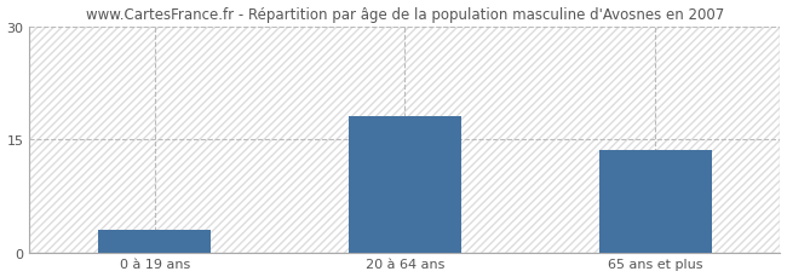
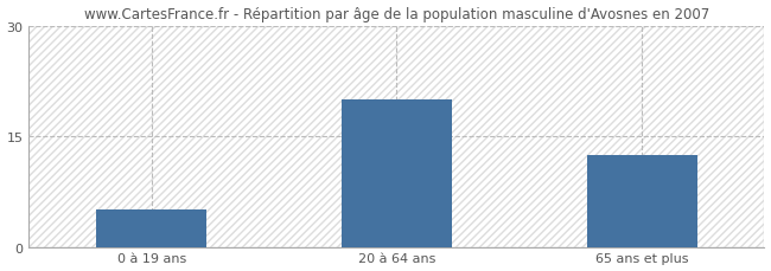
0 à 19 ans: 3.0 -> 5.0
20 à 64 ans: 18.0 -> 20.0
65 ans et plus: 13.5 -> 12.4
